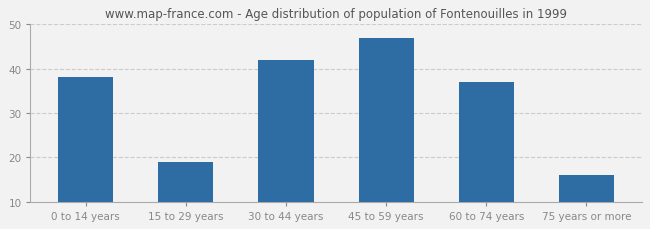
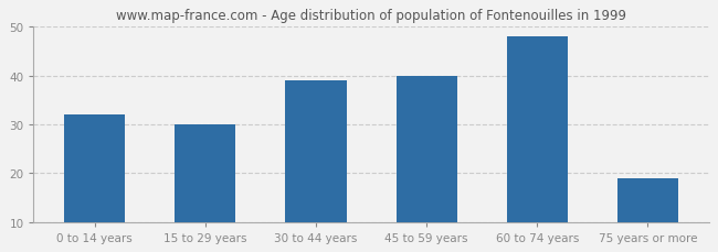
0 to 14 years: 38 -> 32
15 to 29 years: 19 -> 30
30 to 44 years: 42 -> 39
45 to 59 years: 47 -> 40
60 to 74 years: 37 -> 48
75 years or more: 16 -> 19
